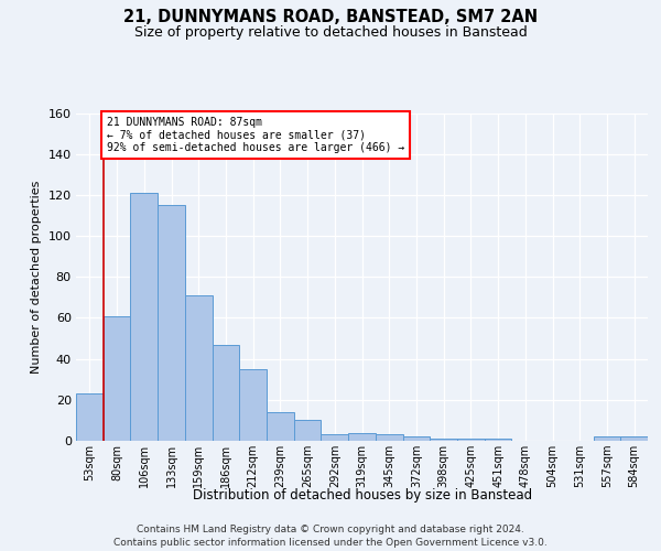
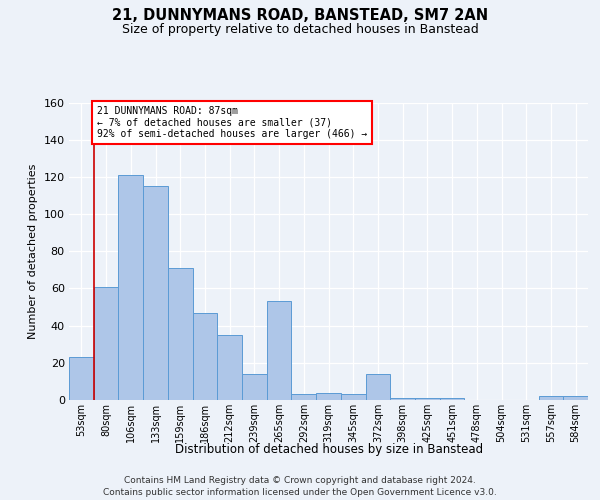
265sqm: 10 -> 53
372sqm: 2 -> 14
